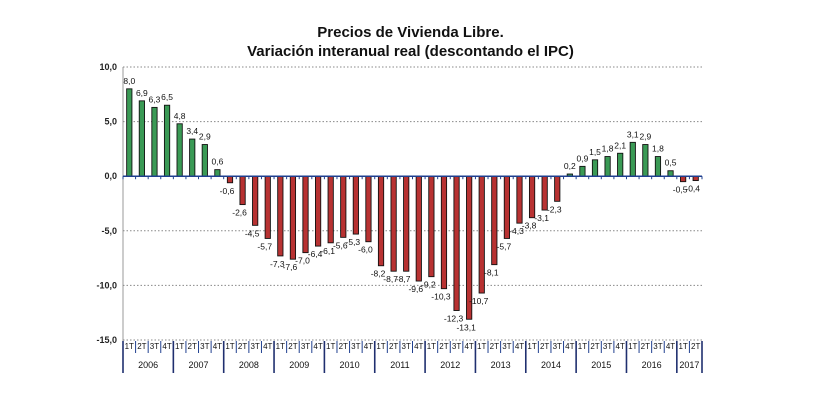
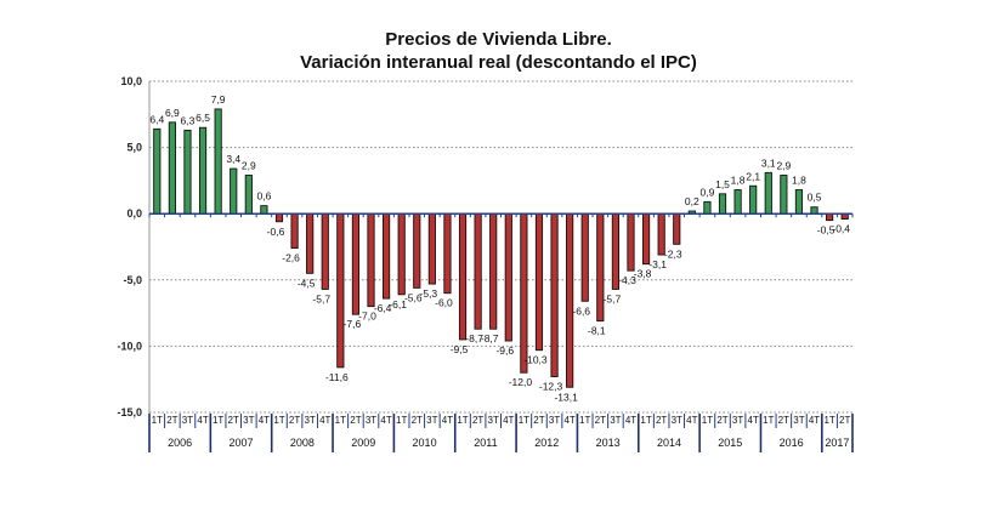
2006 1T: 8,0 -> 6,4
2007 1T: 4,8 -> 7,9
2009 1T: -7,3 -> -11,6
2011 1T: -8,2 -> -9,5
2012 1T: -9,2 -> -12,0
2013 1T: -10,7 -> -6,6
